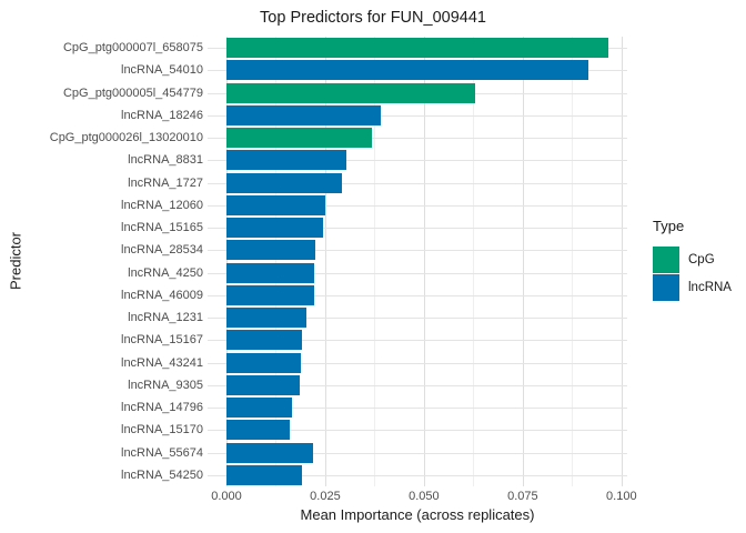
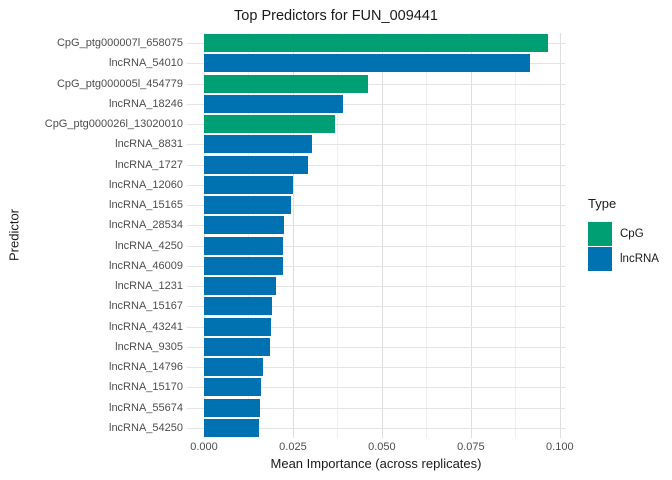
CpG_ptg000005l_454779: 0.063 -> 0.046
lncRNA_55674: 0.022 -> 0.016
lncRNA_54250: 0.019 -> 0.015
